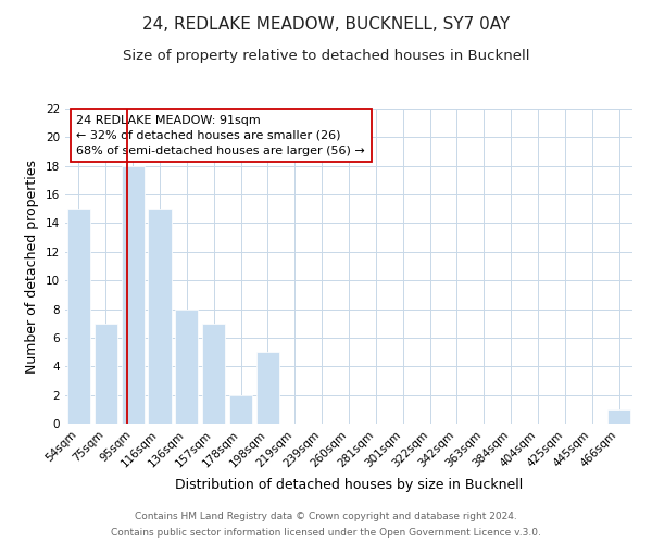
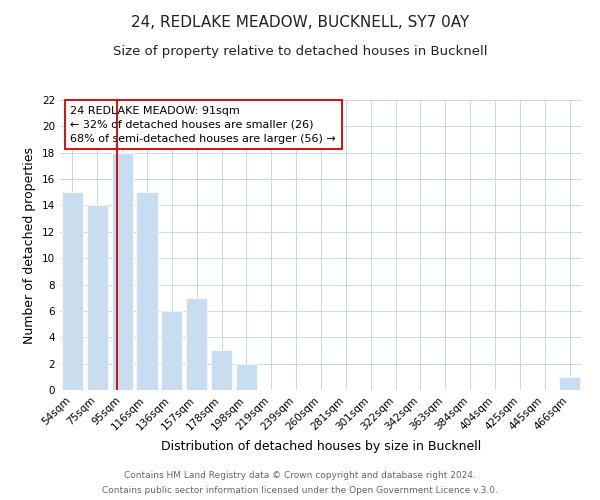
75sqm: 7 -> 14
136sqm: 8 -> 6
178sqm: 2 -> 3
198sqm: 5 -> 2
